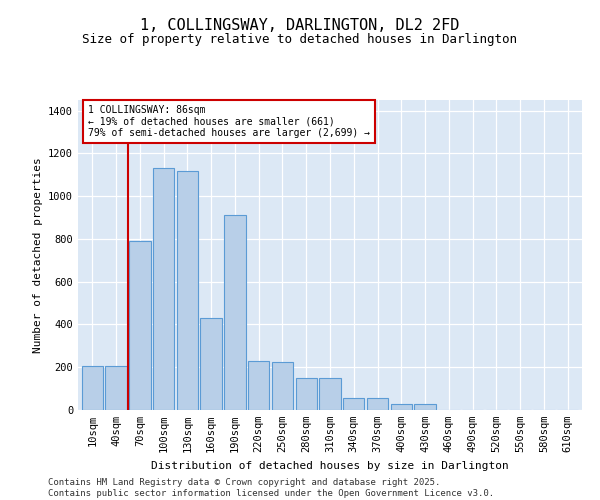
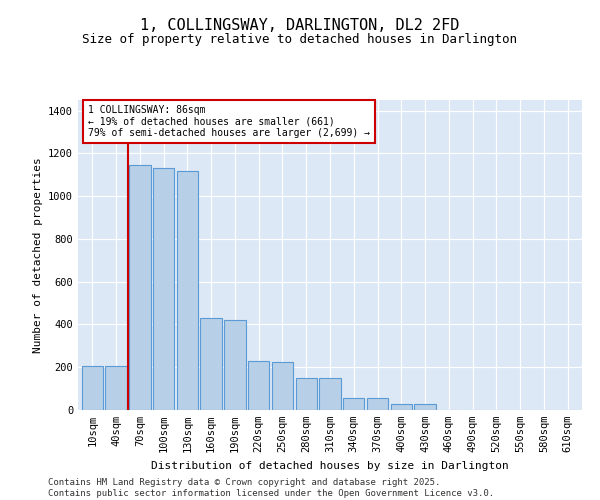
70sqm: 790 -> 1145
190sqm: 910 -> 420
